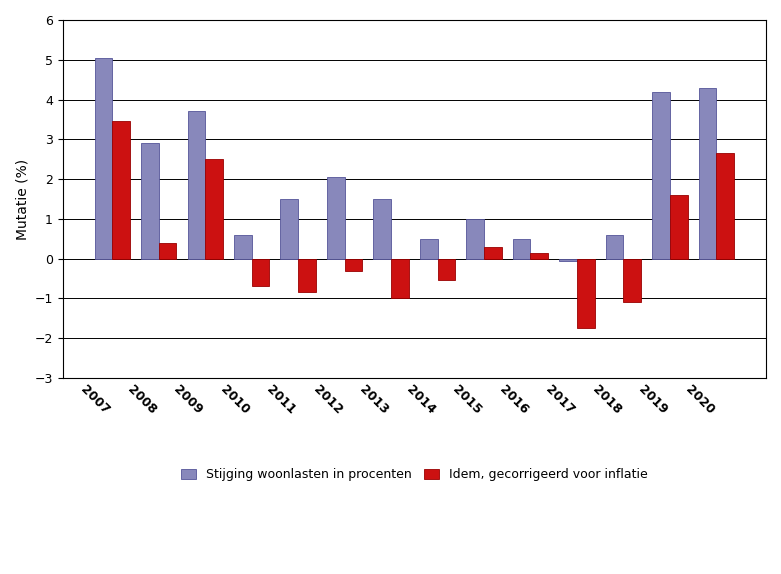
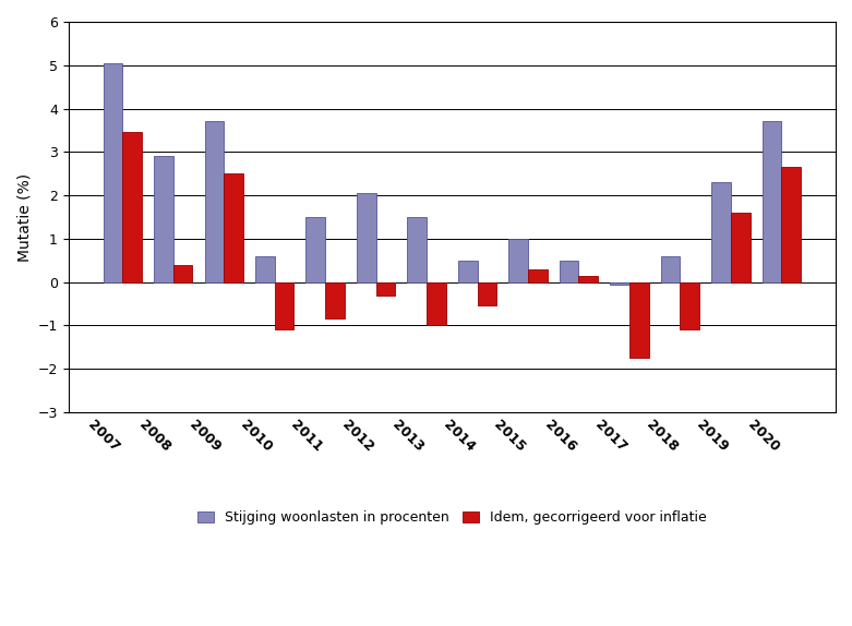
Idem, gecorrigeerd voor inflatie/2010: -0.70 -> -1.10
Stijging woonlasten in procenten/2019: 4.20 -> 2.30
Stijging woonlasten in procenten/2020: 4.30 -> 3.70
